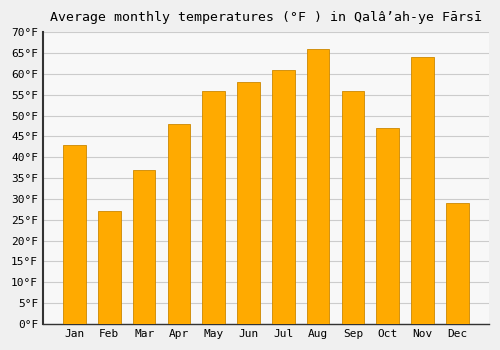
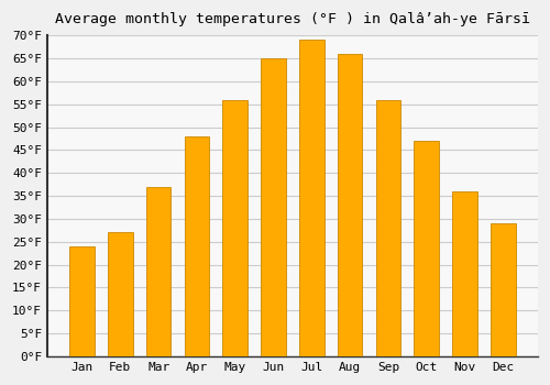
Jan: 43°F -> 24°F
Jun: 58°F -> 65°F
Jul: 61°F -> 69°F
Nov: 64°F -> 36°F
